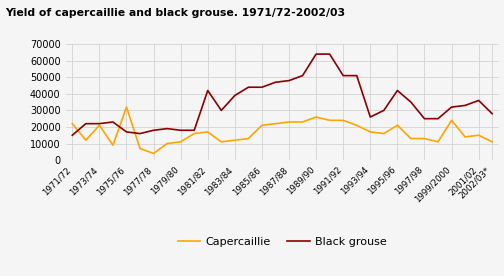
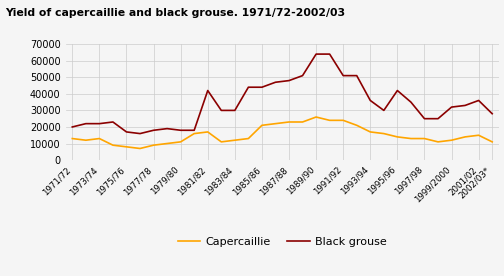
Capercaillie/1971/72: 22000 -> 13000
Black grouse/1971/72: 15000 -> 20000
Capercaillie/1973/74: 21000 -> 13000
Capercaillie/1975/76: 32000 -> 8000
Capercaillie/1977/78: 4000 -> 9000
Black grouse/1983/84: 39000 -> 30000
Black grouse/1993/94: 26000 -> 36000
Capercaillie/1995/96: 21000 -> 14000
Capercaillie/1999/2000: 24000 -> 12000
